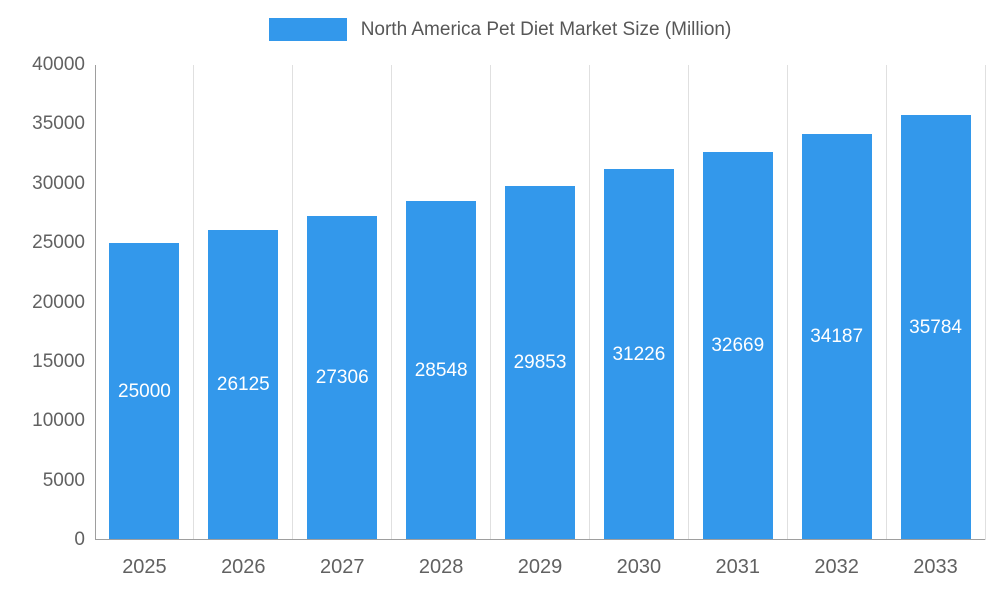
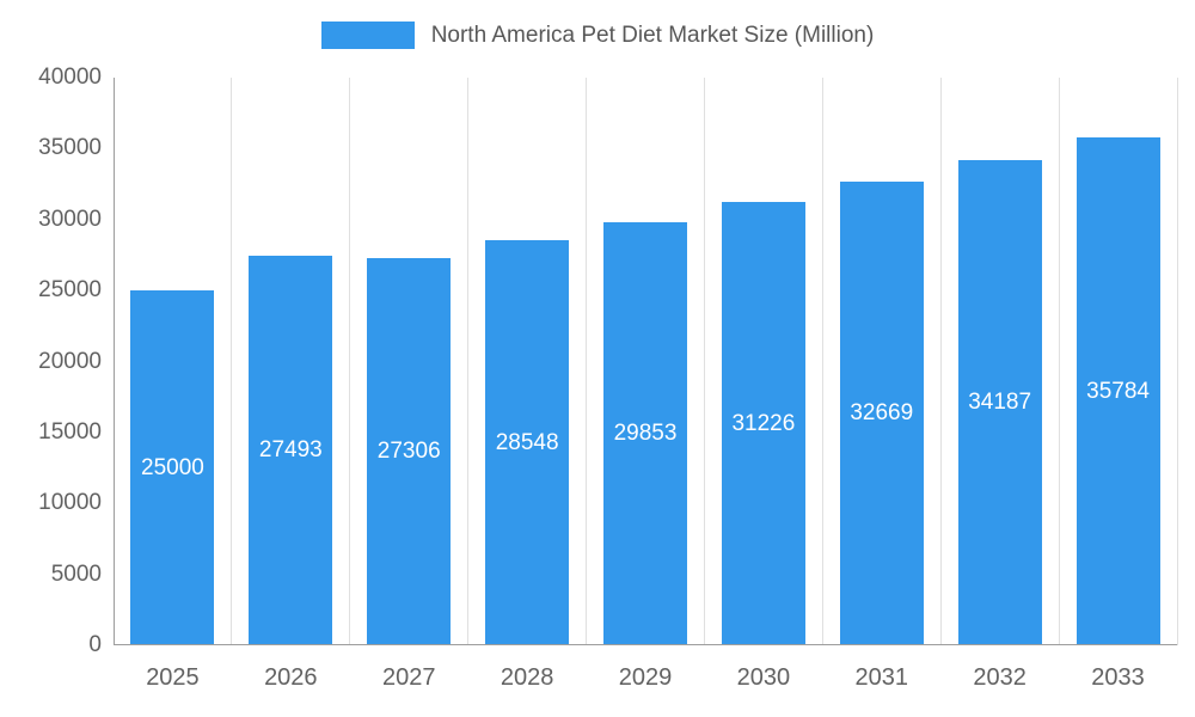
2026: 26125 -> 27493
